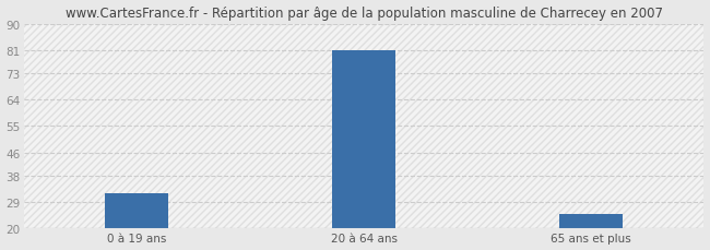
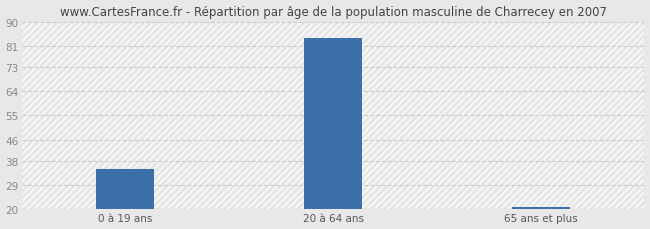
0 à 19 ans: 32 -> 35
20 à 64 ans: 81 -> 84
65 ans et plus: 25 -> 21
